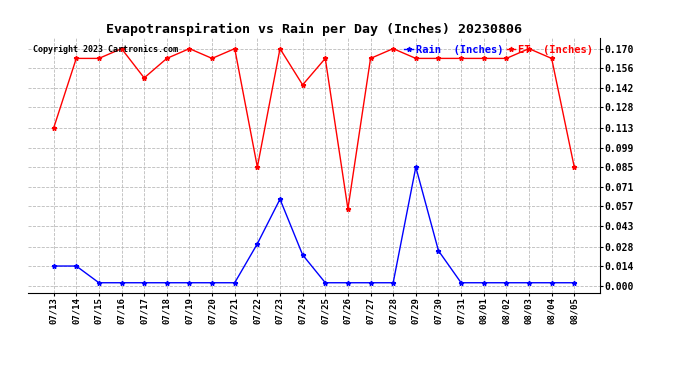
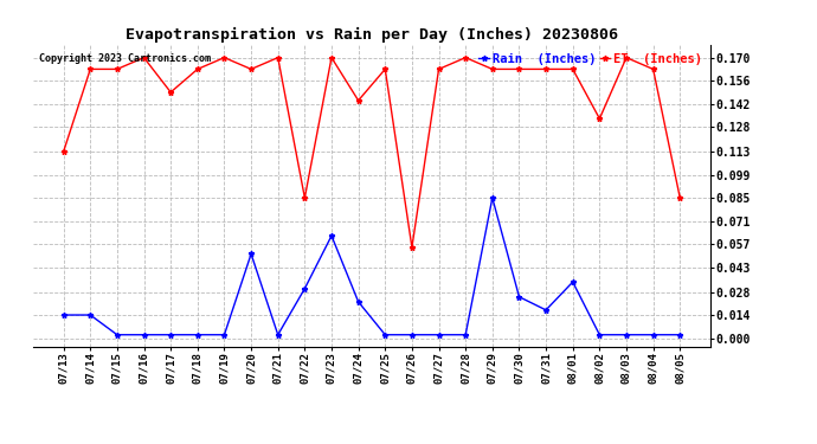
Rain (Inches)/07/20: 0.002 -> 0.051
Rain (Inches)/07/31: 0.002 -> 0.017
Rain (Inches)/08/01: 0.002 -> 0.034
ET (Inches)/08/02: 0.163 -> 0.133
